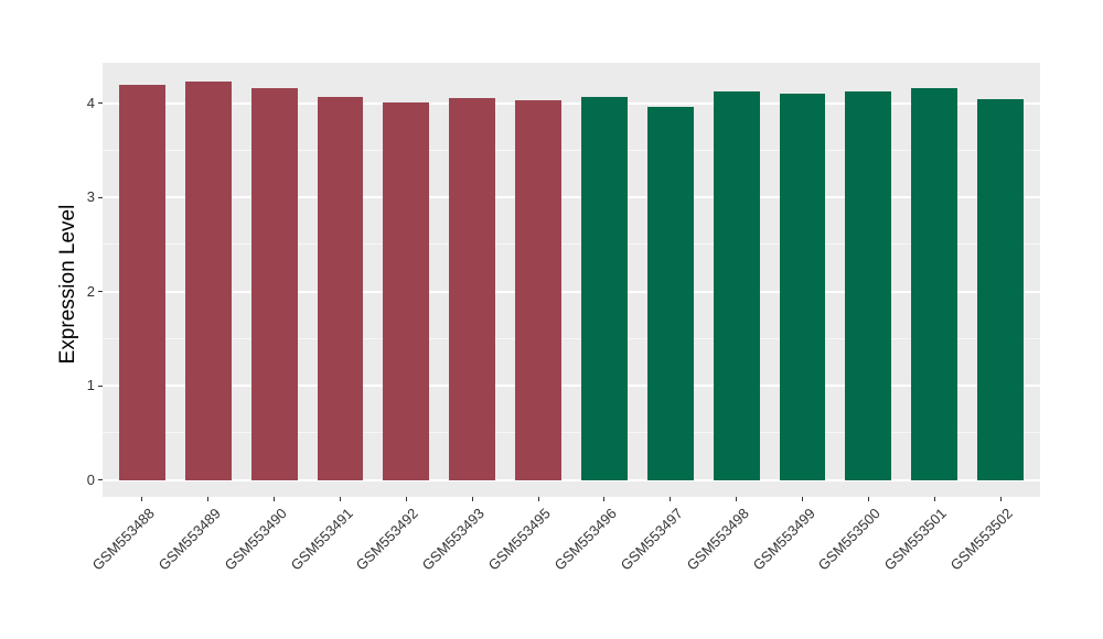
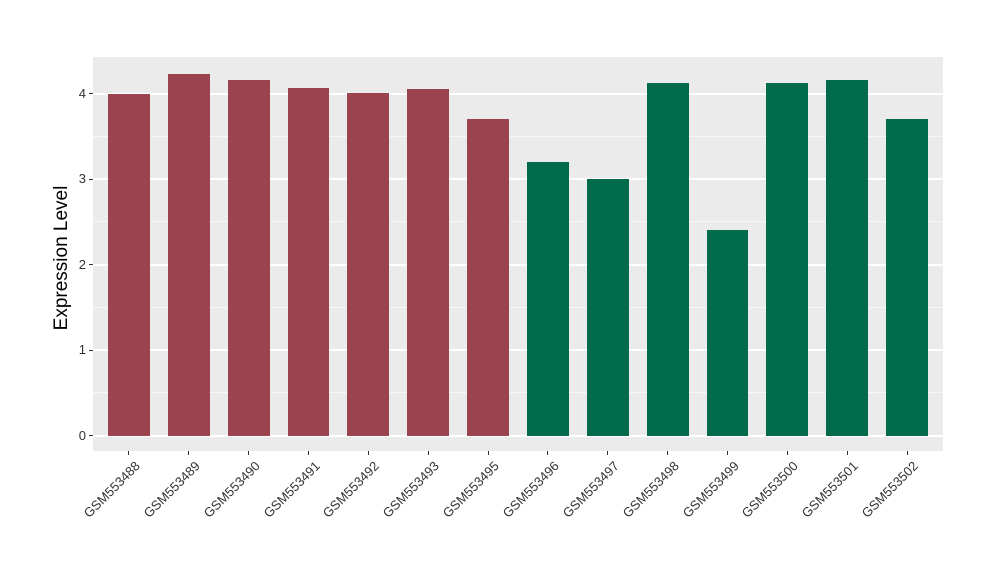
GSM553488: 4.2 -> 4.0
GSM553495: 4.0 -> 3.7
GSM553496: 4.1 -> 3.2
GSM553497: 4.0 -> 3.0
GSM553499: 4.1 -> 2.4
GSM553502: 4.0 -> 3.7
